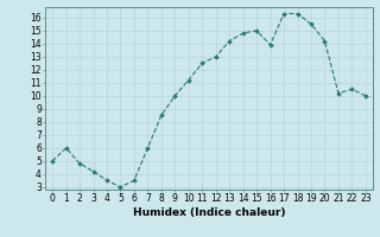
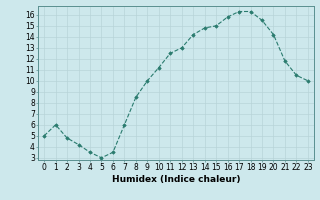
16: 13.9 -> 15.8
21: 10.2 -> 11.8
